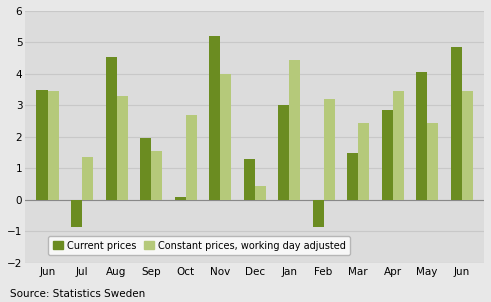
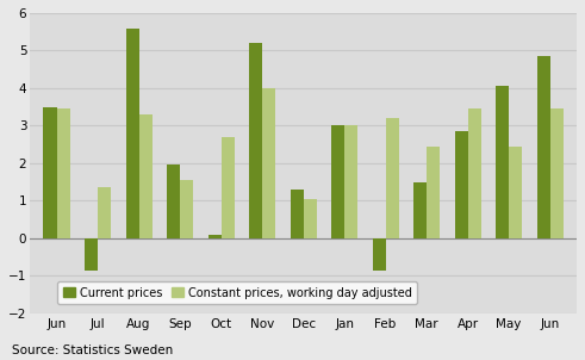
Current prices/Aug: 4.55 -> 5.60
Constant prices, working day adjusted/Dec: 0.45 -> 1.05
Constant prices, working day adjusted/Jan: 4.45 -> 3.00
